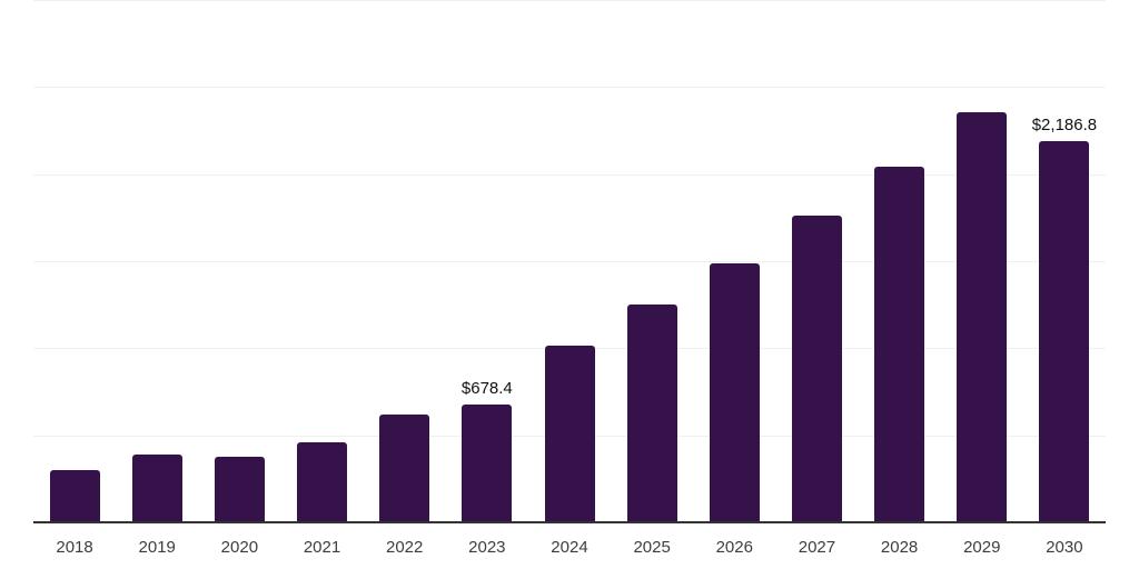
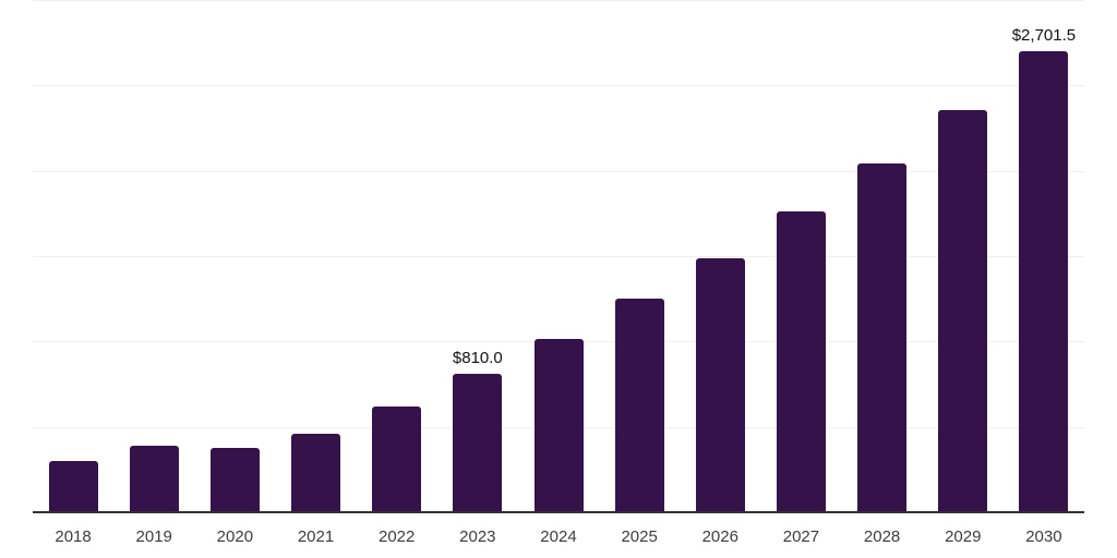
2023: $678.4 -> $810.0
2030: $2,186.8 -> $2,701.5
